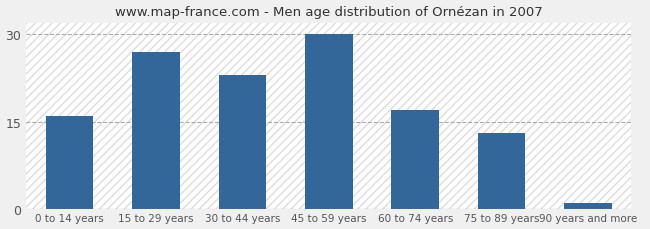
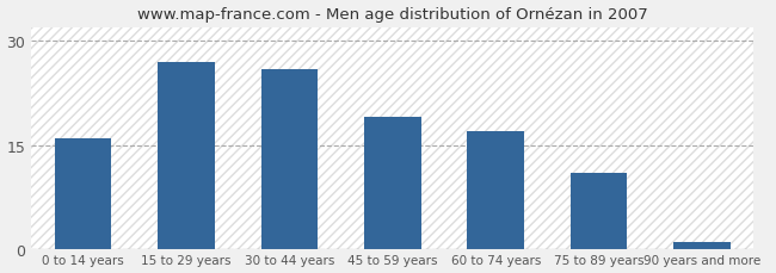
30 to 44 years: 23 -> 26
45 to 59 years: 30 -> 19
75 to 89 years: 13 -> 11
